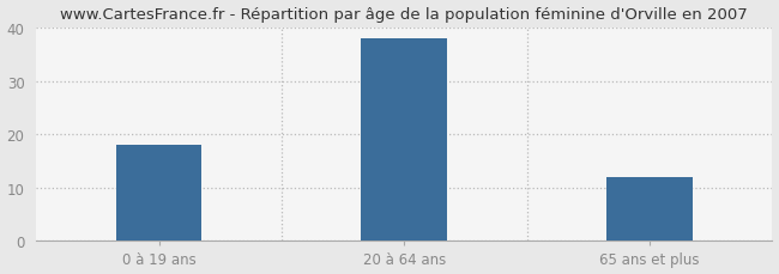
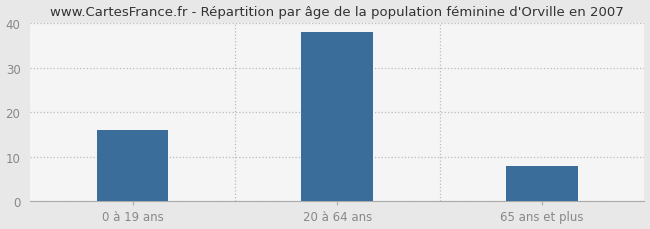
0 à 19 ans: 18 -> 16
65 ans et plus: 12 -> 8
